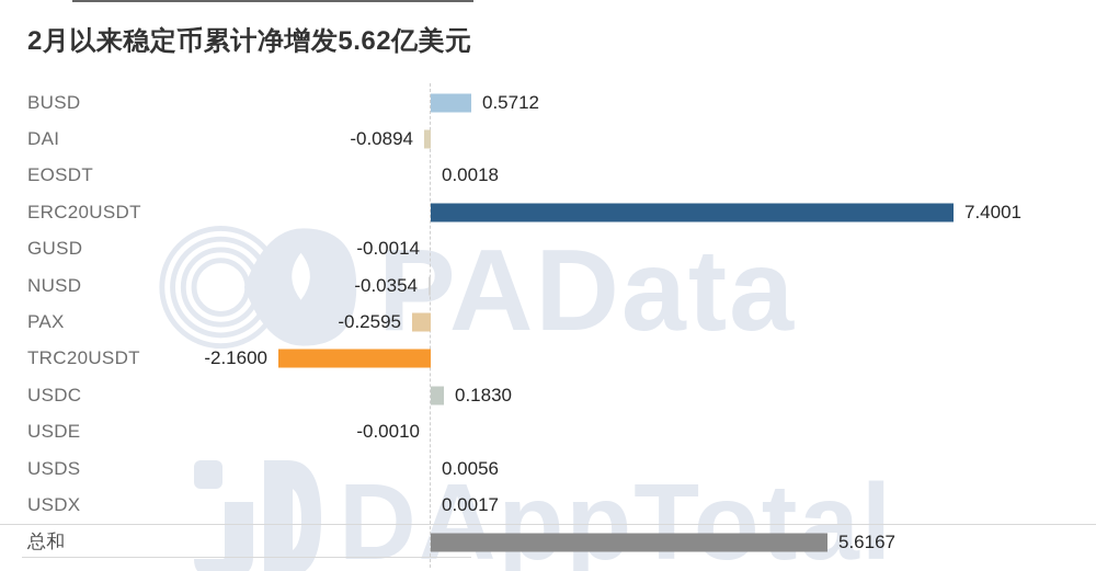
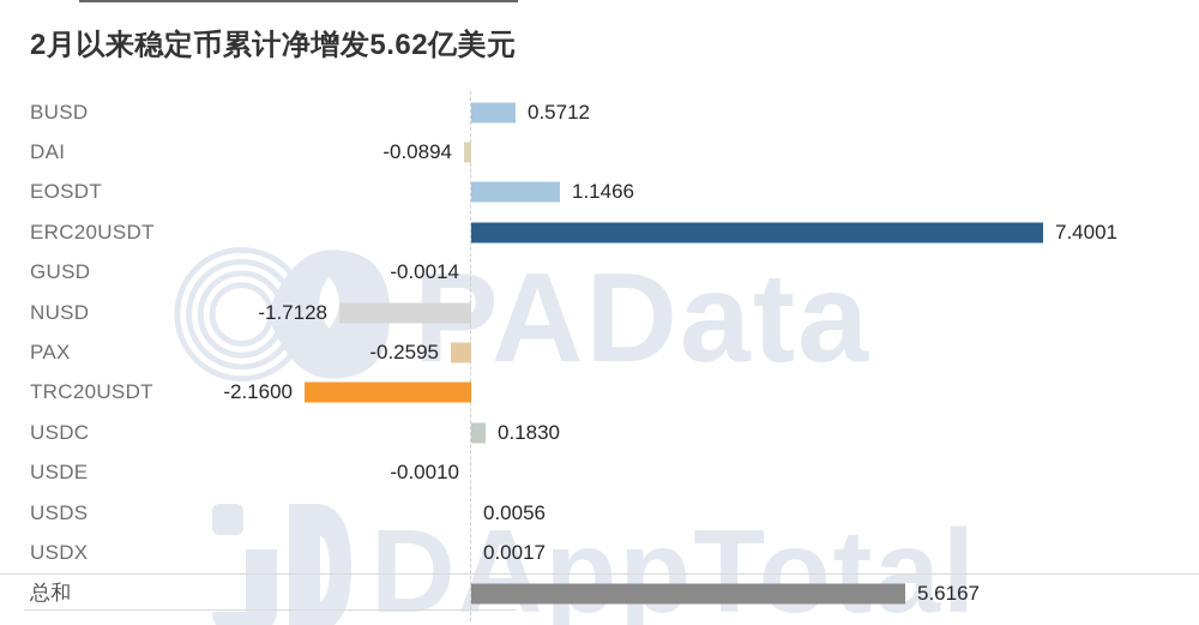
EOSDT: 0.0018 -> 1.1466
NUSD: -0.0354 -> -1.7128
